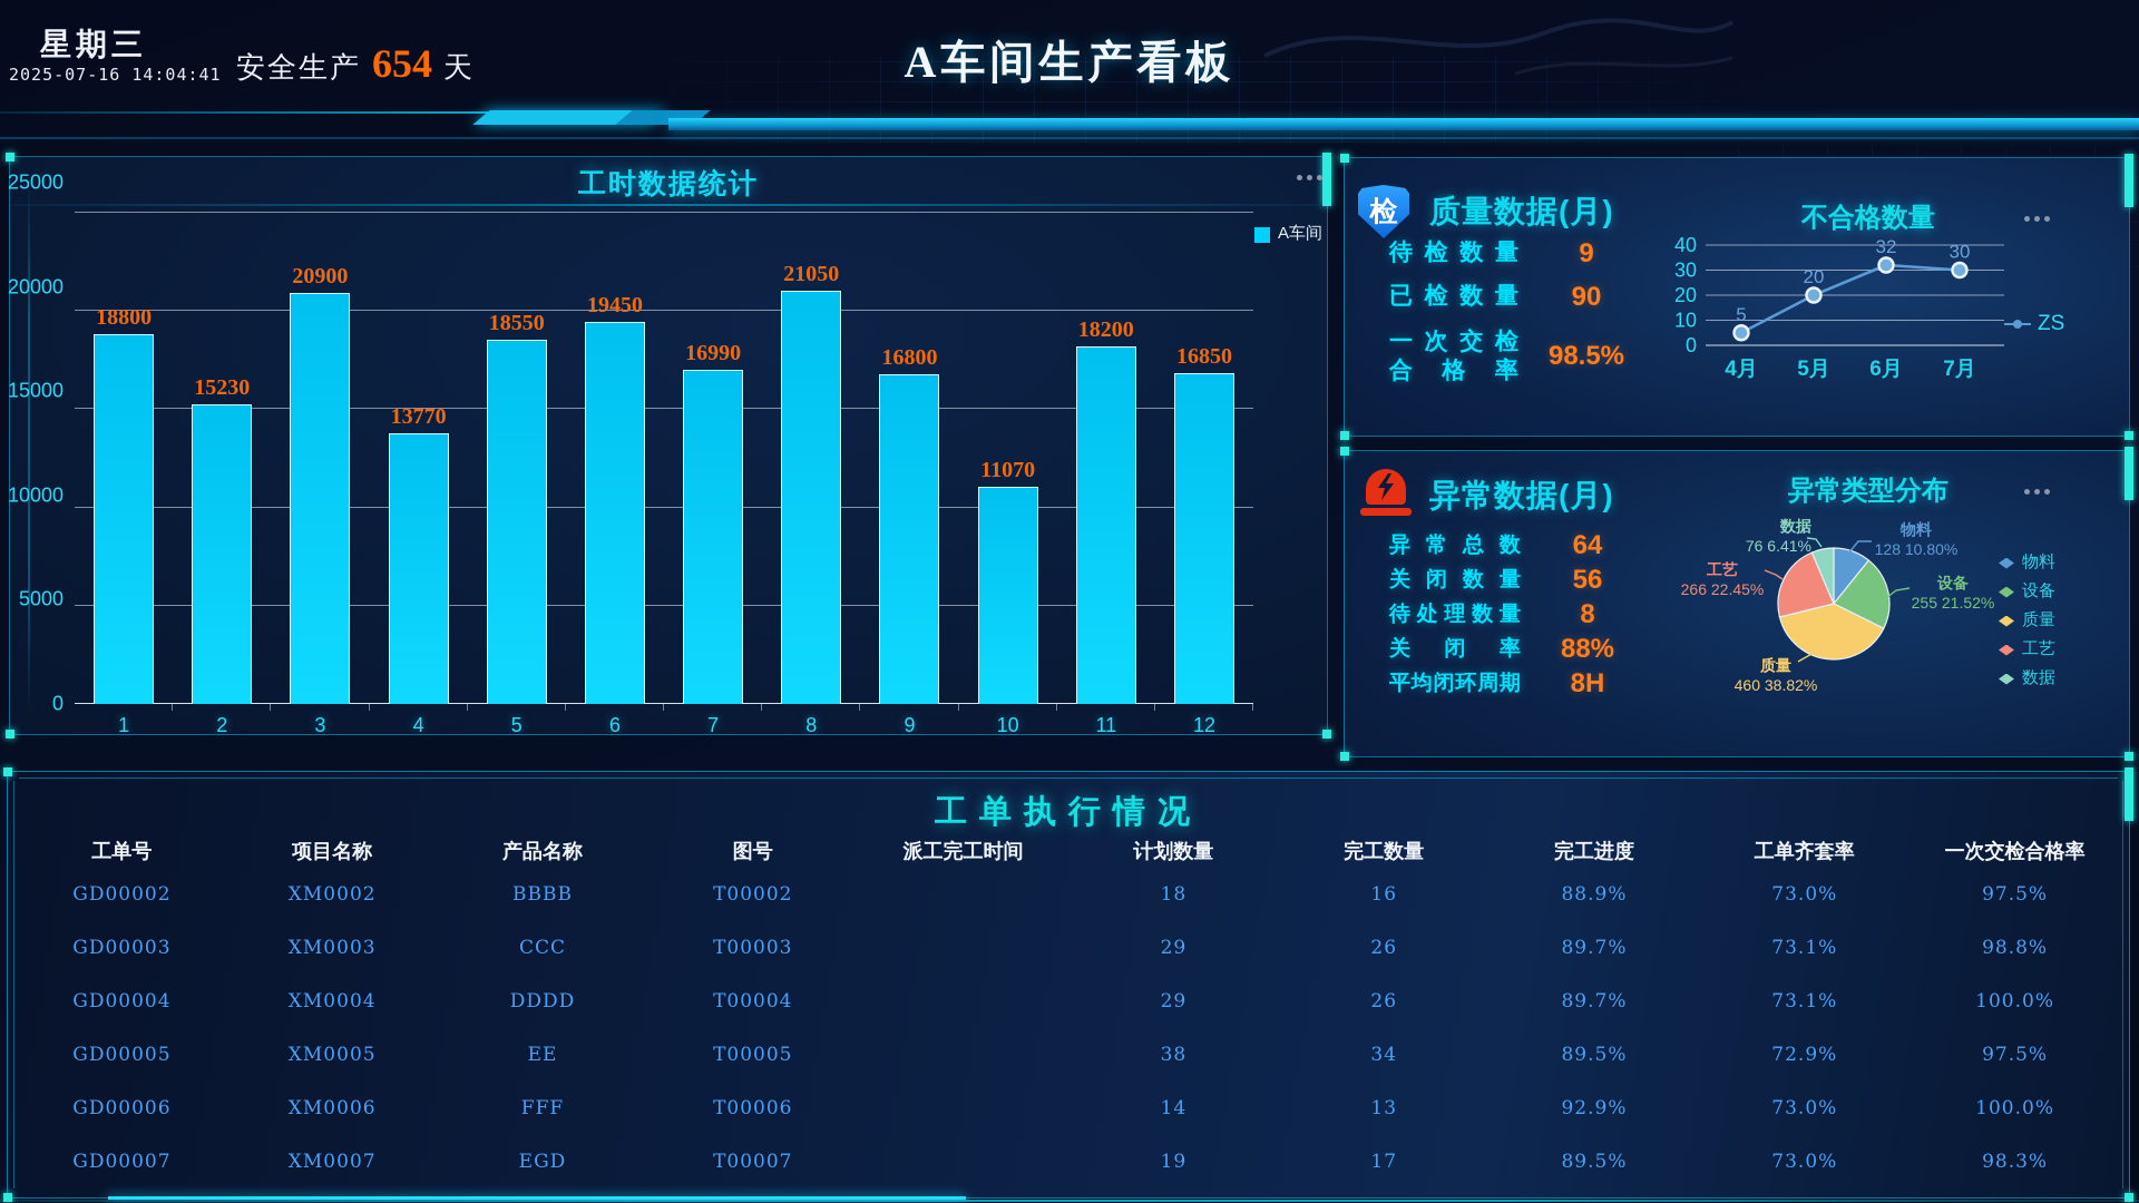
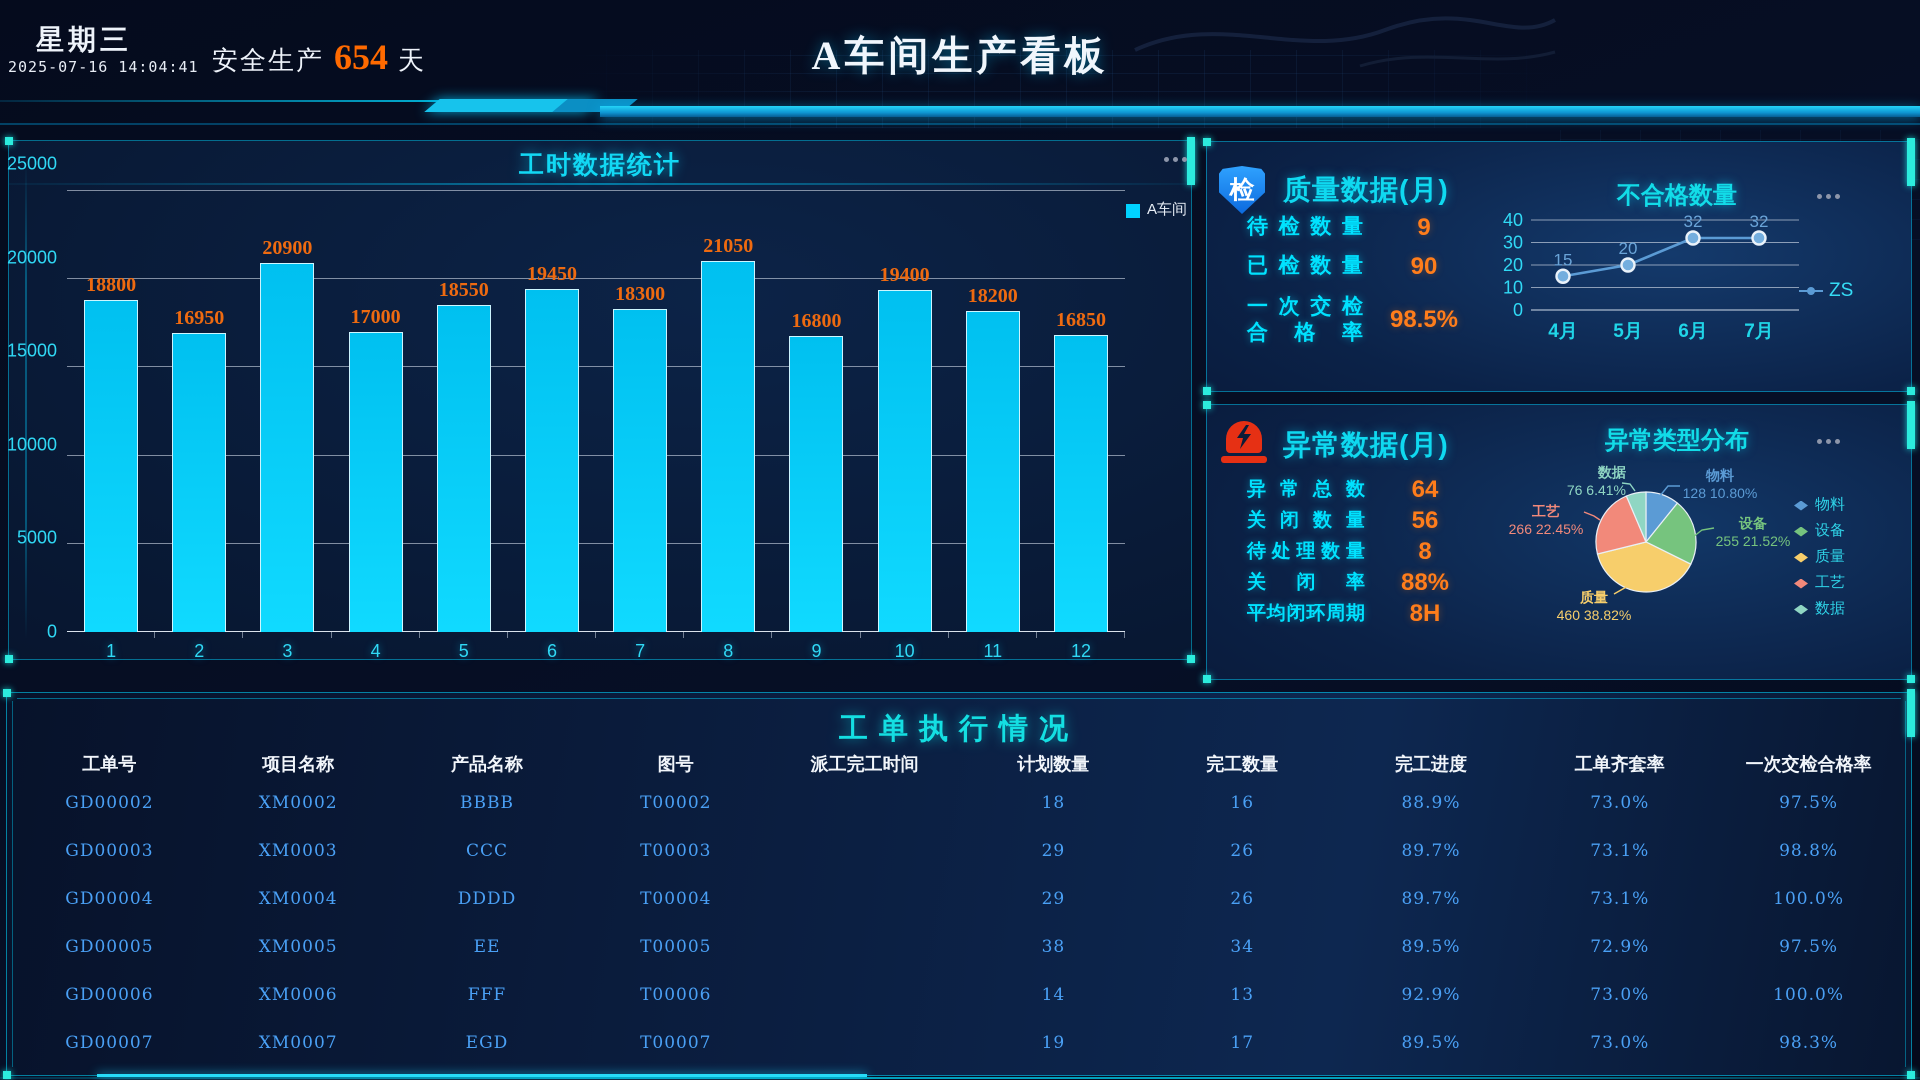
工时数据统计/2: 15230 -> 16950
工时数据统计/4: 13770 -> 17000
工时数据统计/7: 16990 -> 18300
工时数据统计/10: 11070 -> 19400
不合格数量/4月: 5 -> 15
不合格数量/7月: 30 -> 32
